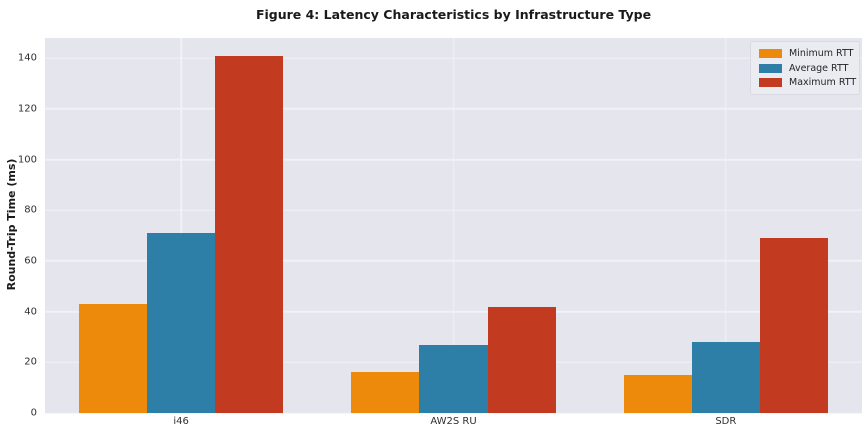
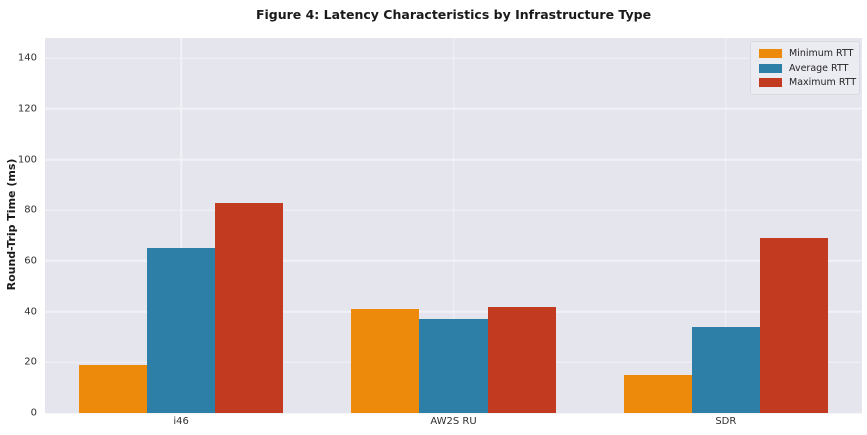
Minimum RTT/i46: 43 -> 19
Average RTT/i46: 71 -> 65
Maximum RTT/i46: 141 -> 83
Minimum RTT/AW2S RU: 16 -> 41
Average RTT/AW2S RU: 27 -> 37
Average RTT/SDR: 28 -> 34
